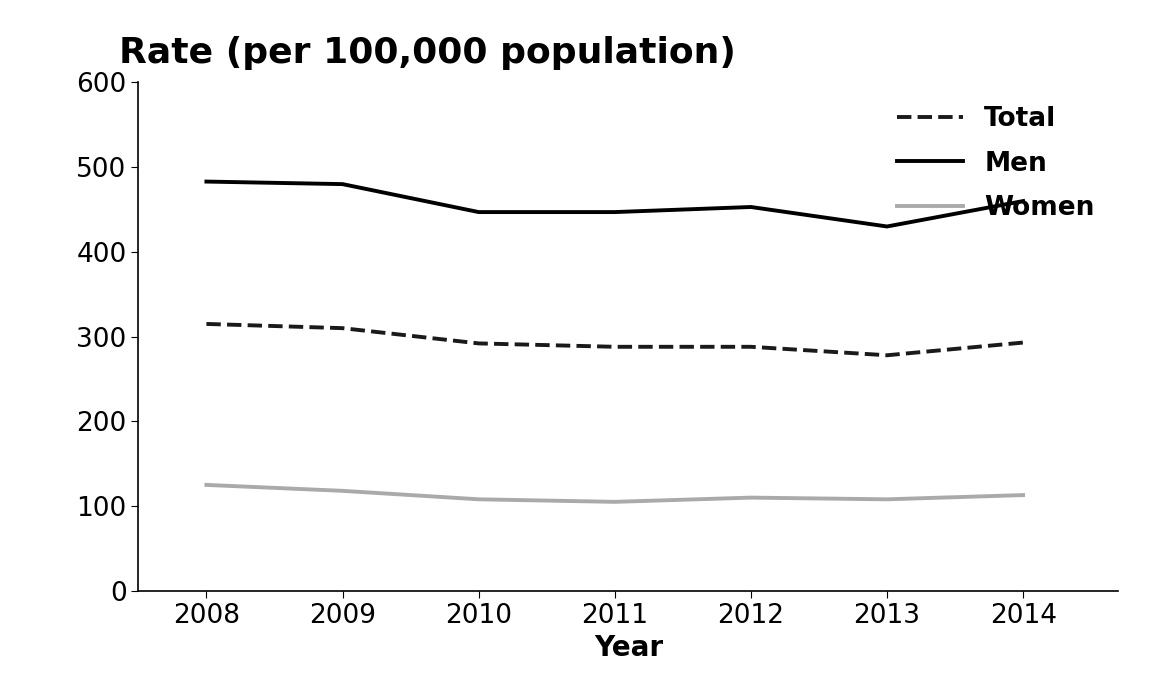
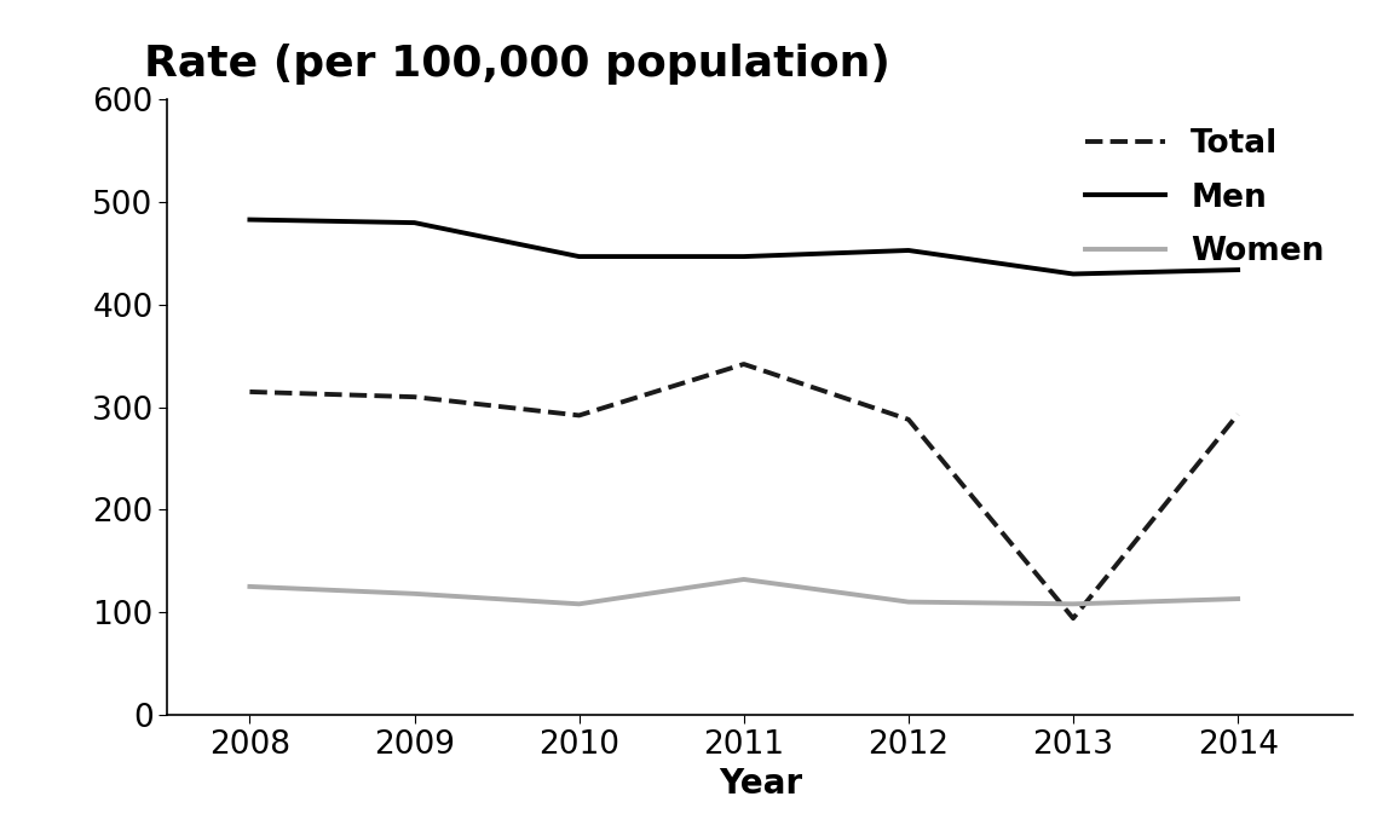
Total/2011: 288 -> 342
Women/2011: 105 -> 132
Total/2013: 278 -> 94
Men/2014: 460 -> 434
